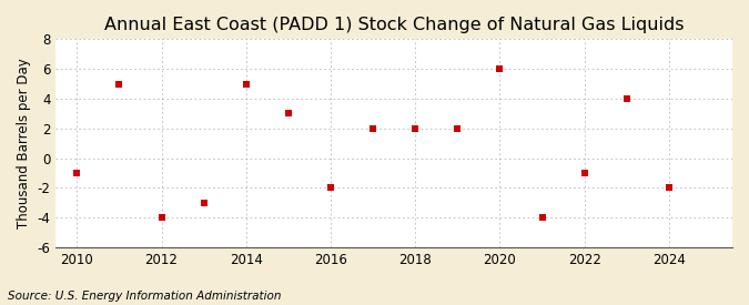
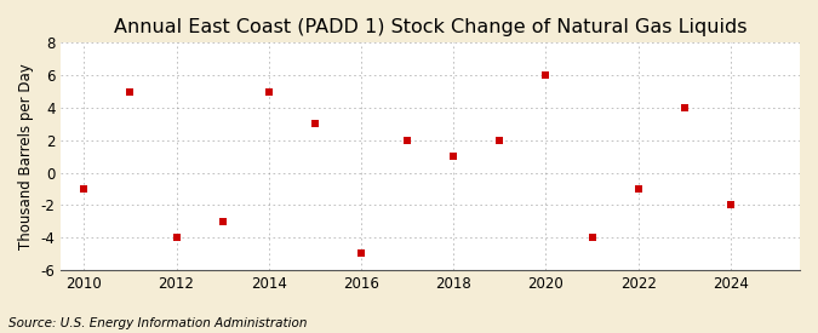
2016: -2 -> -5
2018: 2 -> 1
